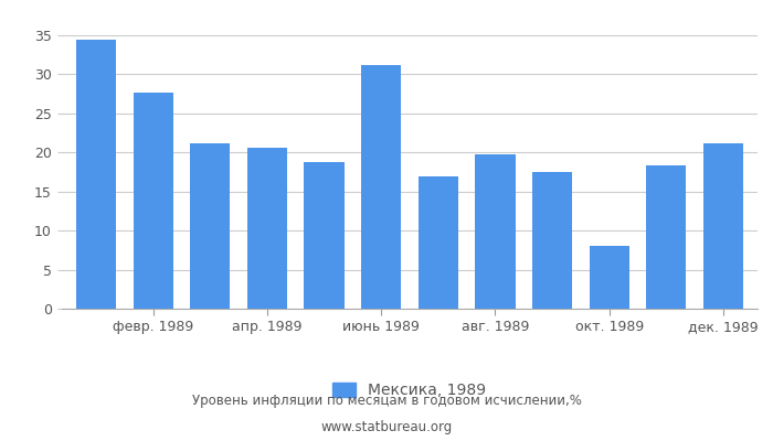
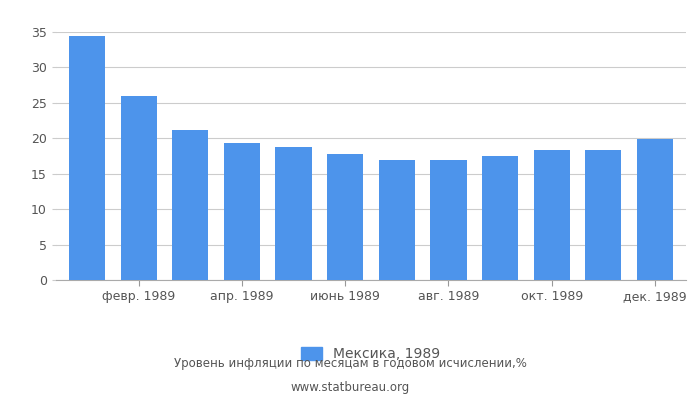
февр. 1989: 27.6 -> 26.0
апр. 1989: 20.6 -> 19.4
июнь 1989: 31.2 -> 17.8
авг. 1989: 19.8 -> 17.0
окт. 1989: 8.0 -> 18.3
дек. 1989: 21.2 -> 19.9
